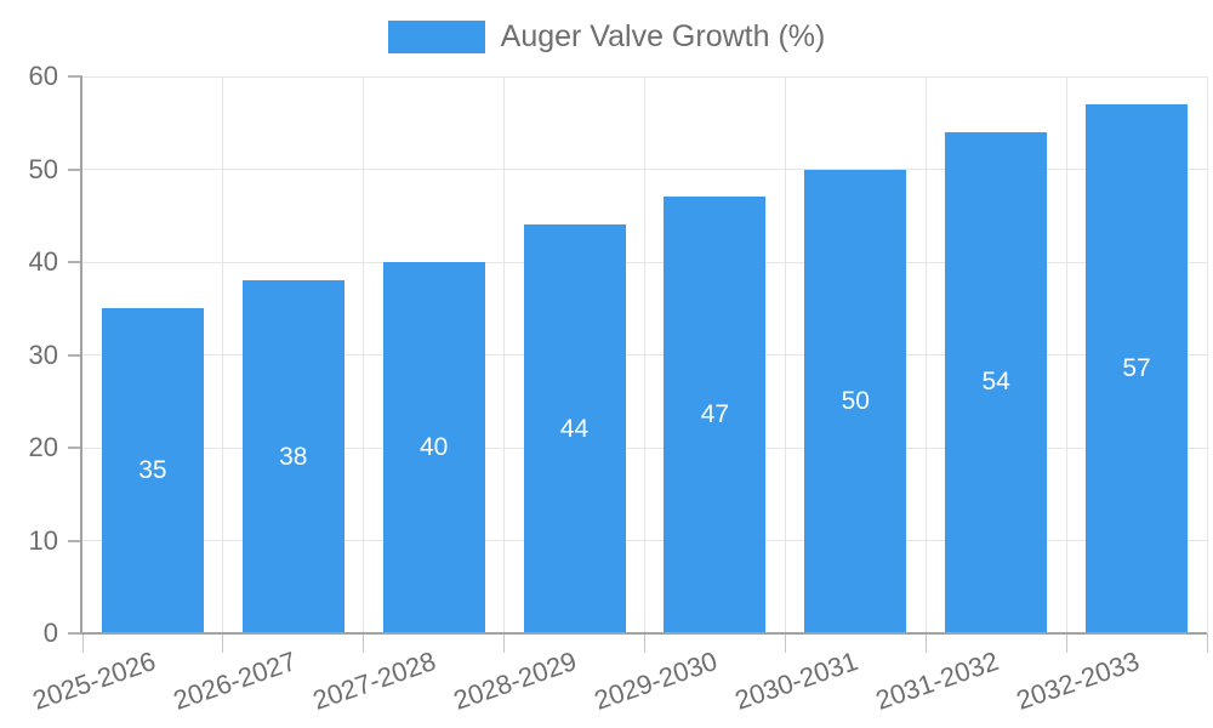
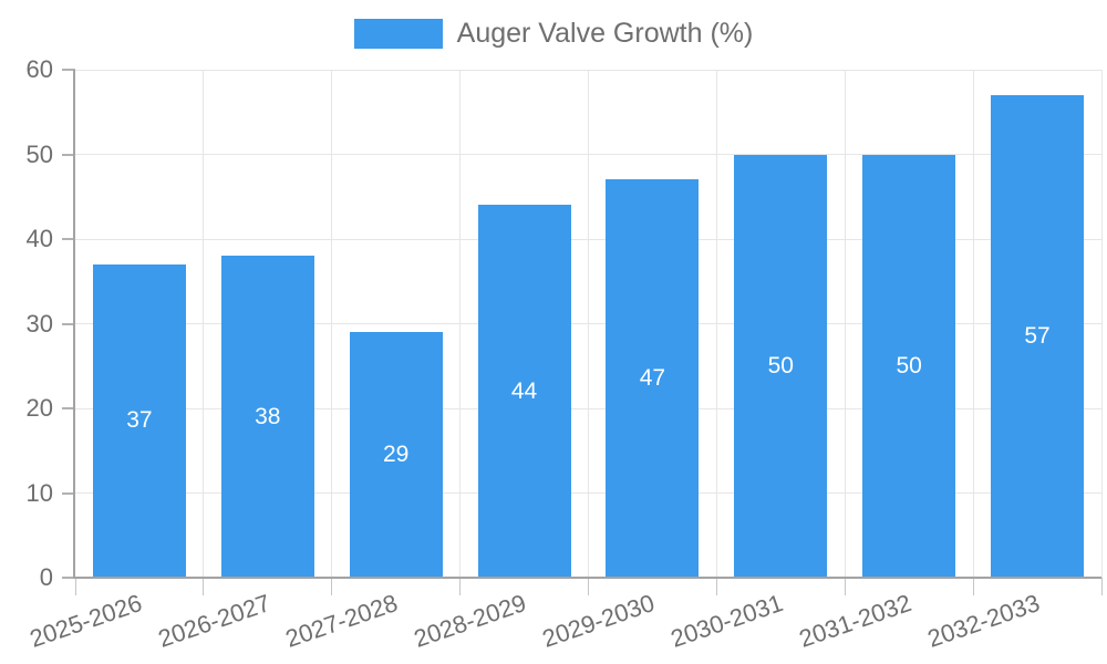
2025-2026: 35 -> 37
2027-2028: 40 -> 29
2031-2032: 54 -> 50
